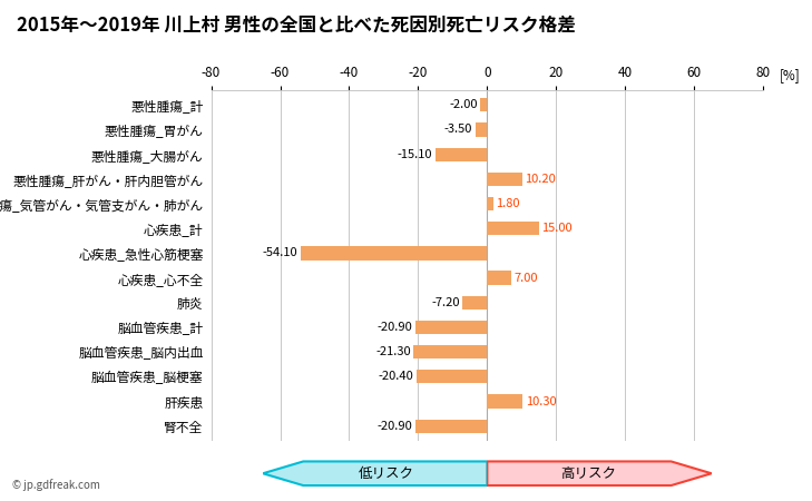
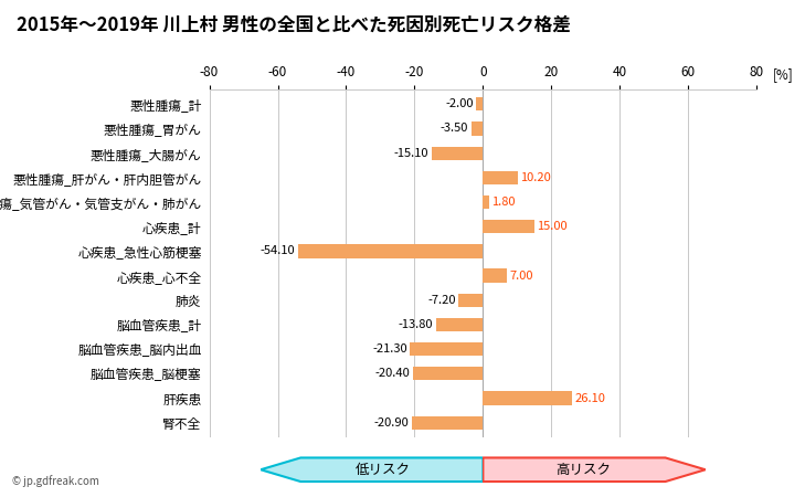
脳血管疾患_計: -20.90 -> -13.80
肝疾患: 10.30 -> 26.10
